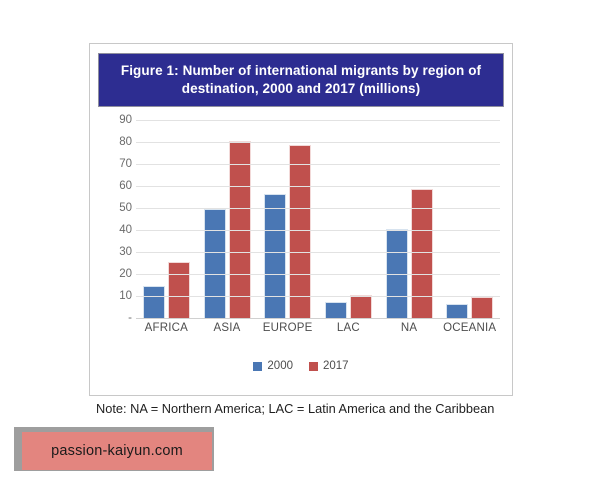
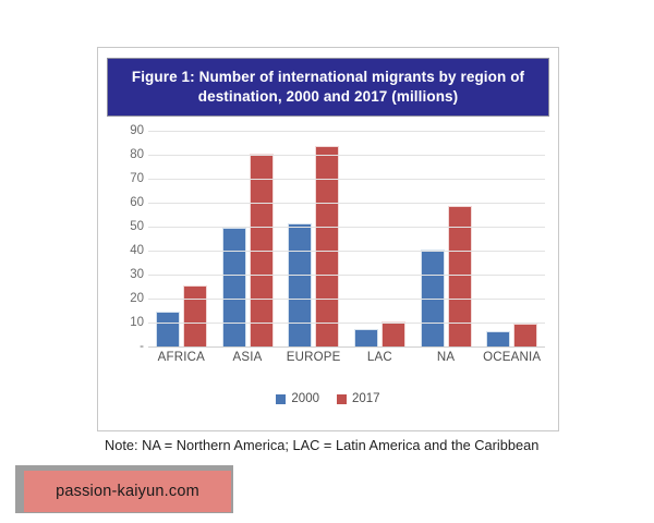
2000/EUROPE: 56 -> 51
2017/EUROPE: 78 -> 83
